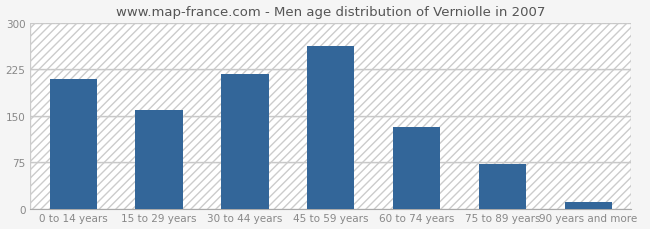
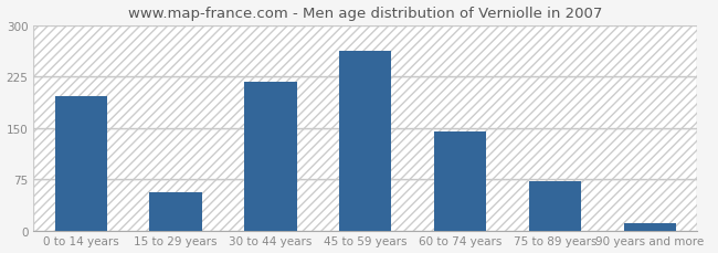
0 to 14 years: 210 -> 196
15 to 29 years: 160 -> 56
60 to 74 years: 132 -> 144
